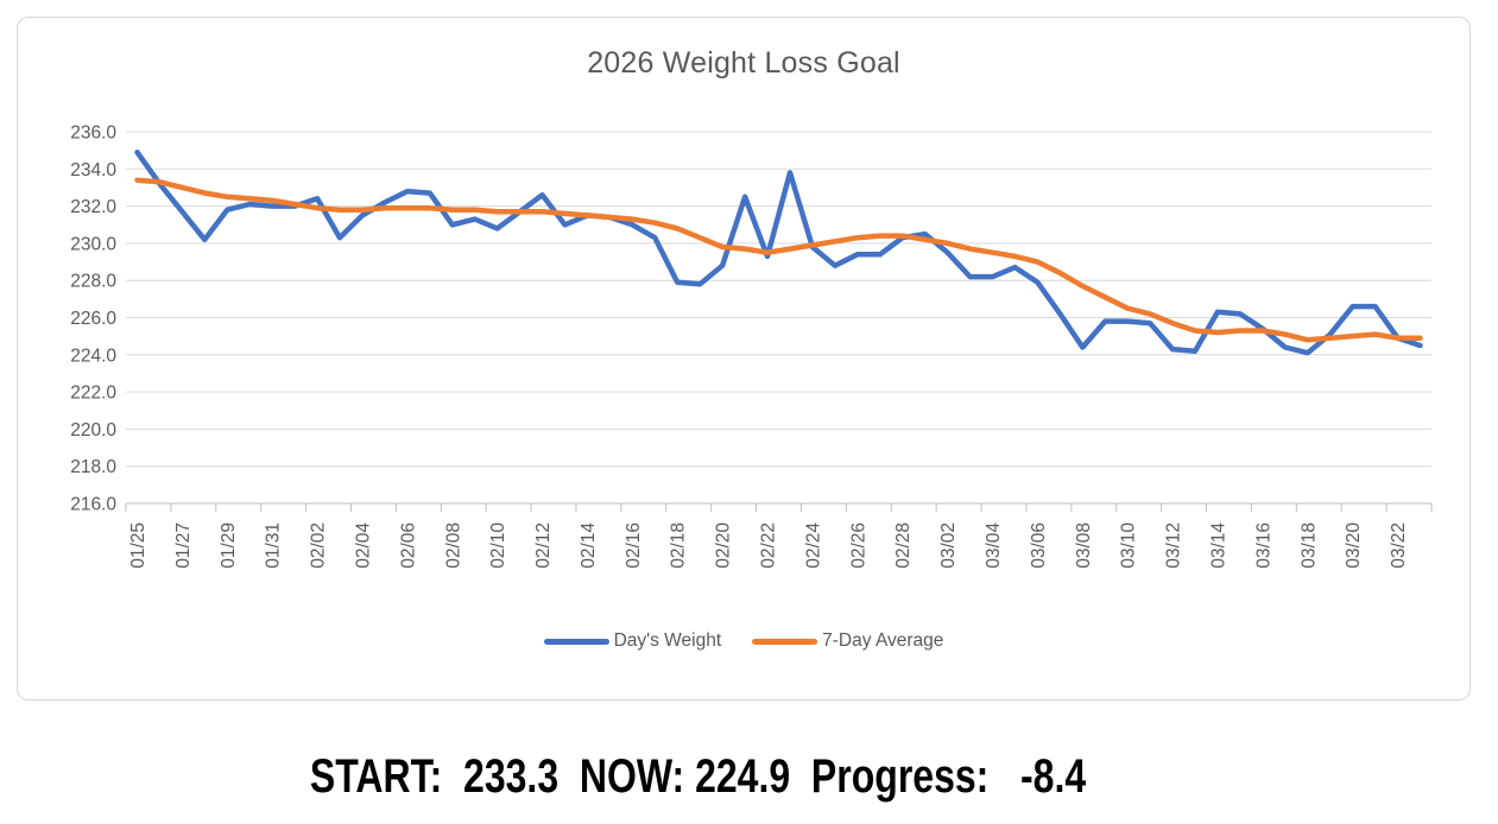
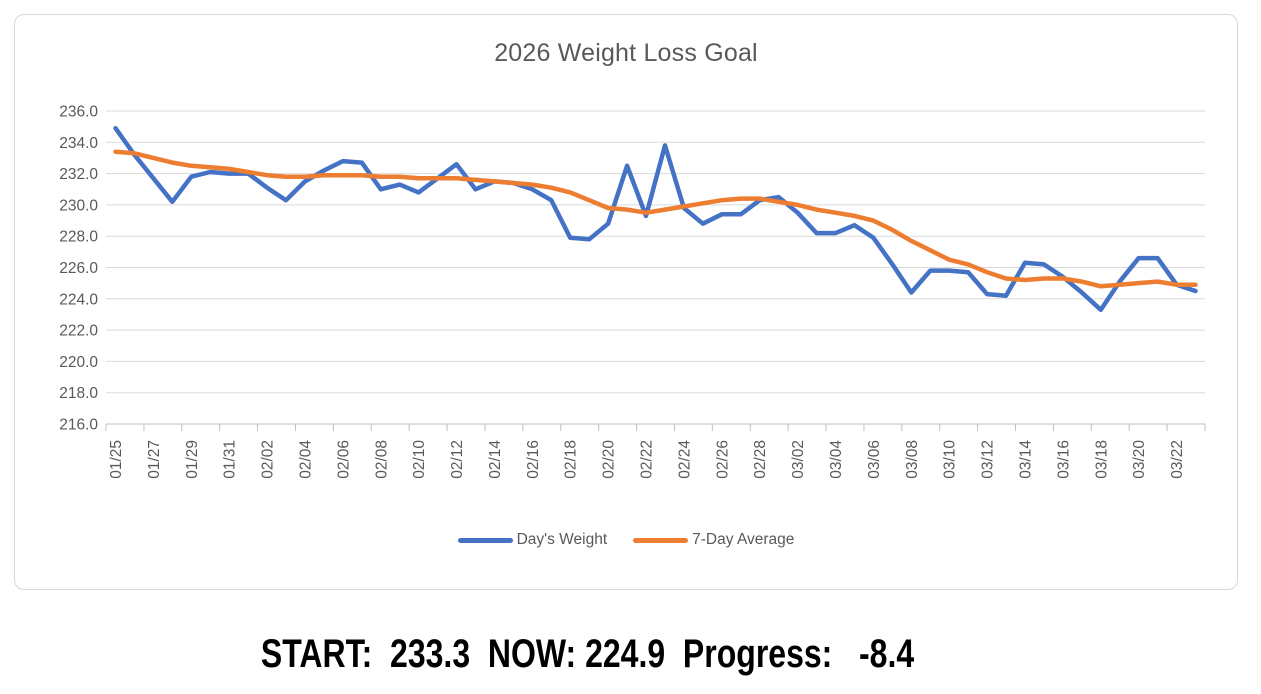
Day's Weight/02/02: 232.4 -> 231.1
Day's Weight/03/18: 224.1 -> 223.3
